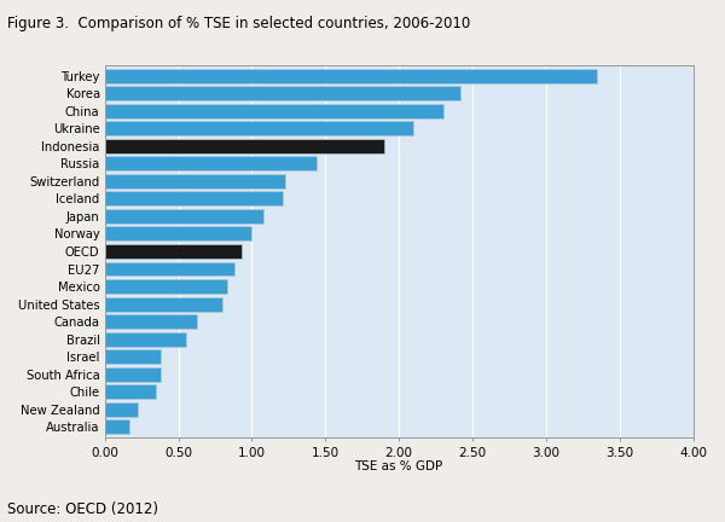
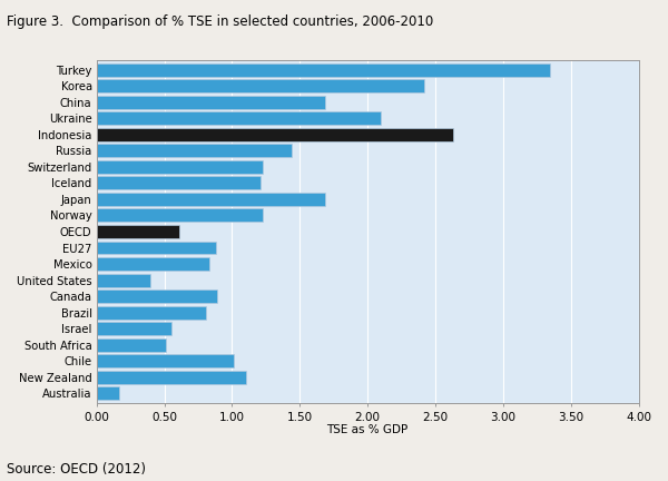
China: 2.30 -> 1.69
Indonesia: 1.90 -> 2.63
Japan: 1.08 -> 1.69
Norway: 1.00 -> 1.23
OECD: 0.93 -> 0.61
United States: 0.80 -> 0.40
Canada: 0.63 -> 0.89
Brazil: 0.55 -> 0.81
Israel: 0.38 -> 0.55
South Africa: 0.38 -> 0.51
Chile: 0.35 -> 1.01
New Zealand: 0.22 -> 1.10
